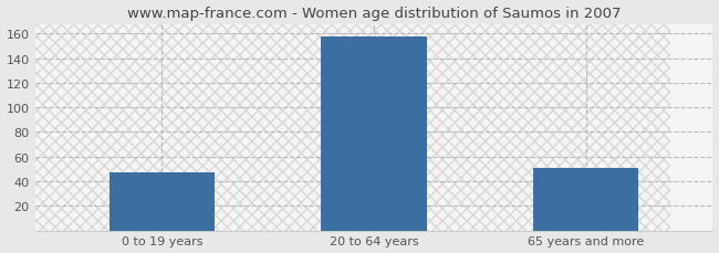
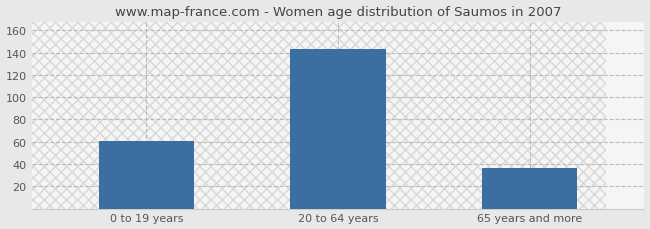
0 to 19 years: 47 -> 61
20 to 64 years: 158 -> 143
65 years and more: 51 -> 36
